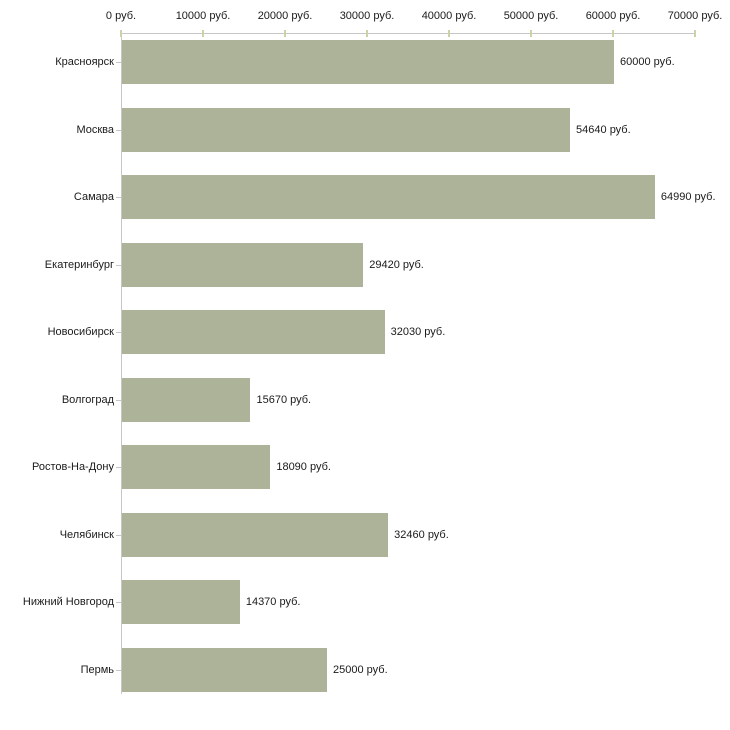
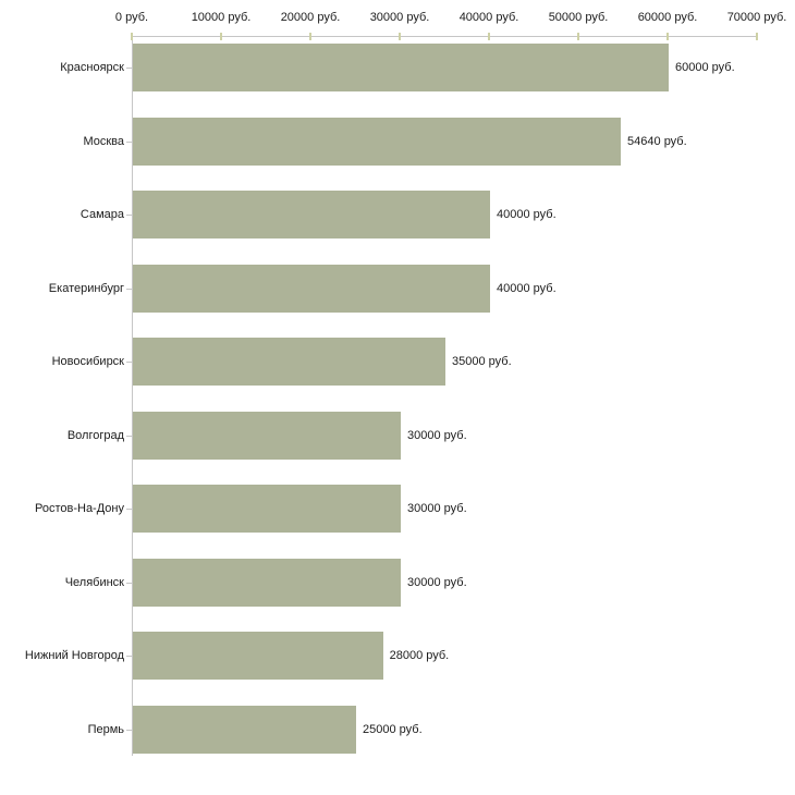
Самара: 64990 -> 40000
Екатеринбург: 29420 -> 40000
Новосибирск: 32030 -> 35000
Волгоград: 15670 -> 30000
Ростов-На-Дону: 18090 -> 30000
Челябинск: 32460 -> 30000
Нижний Новгород: 14370 -> 28000
